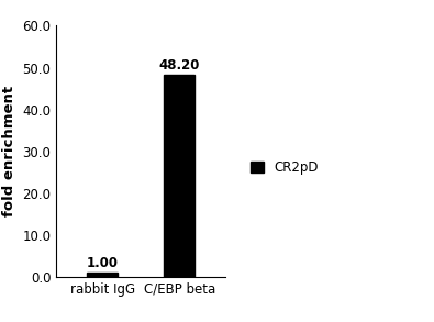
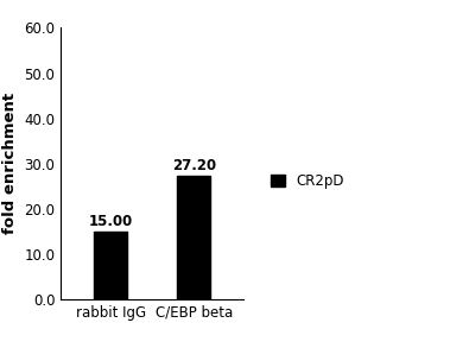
rabbit IgG: 1.00 -> 15.00
C/EBP beta: 48.20 -> 27.20
